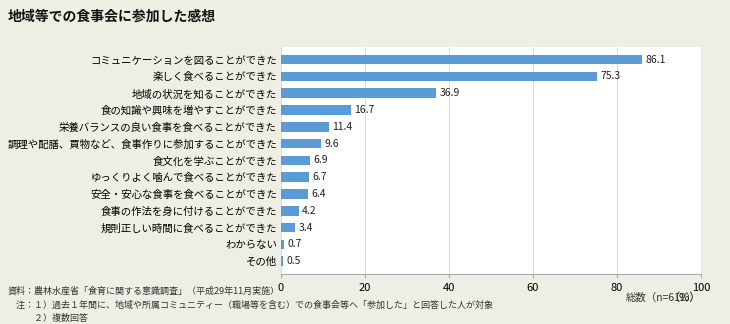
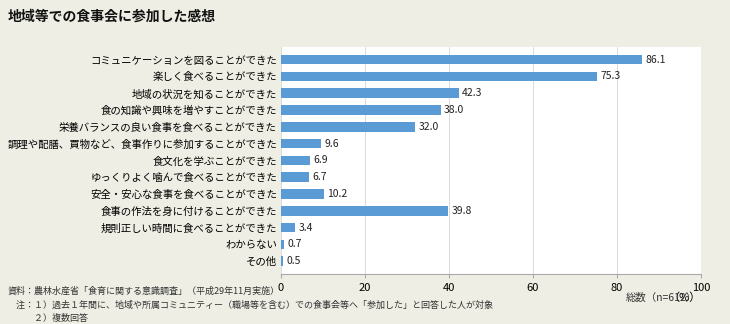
地域の状況を知ることができた: 36.9 -> 42.3
食の知識や興味を増やすことができた: 16.7 -> 38.0
栄養バランスの良い食事を食べることができた: 11.4 -> 32.0
安全・安心な食事を食べることができた: 6.4 -> 10.2
食事の作法を身に付けることができた: 4.2 -> 39.8
